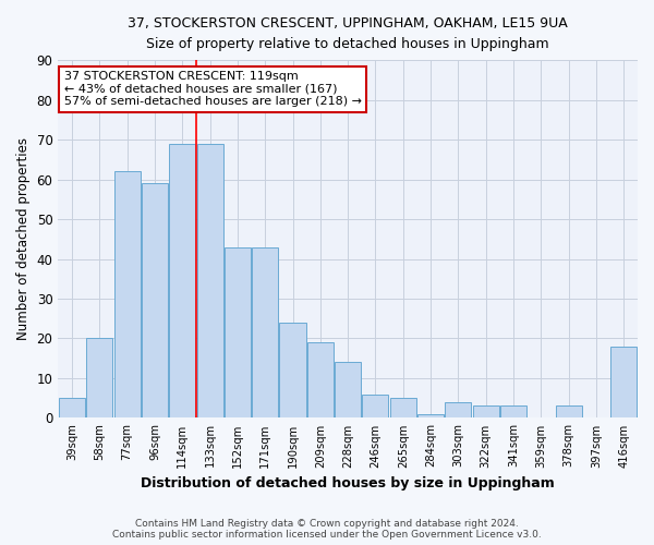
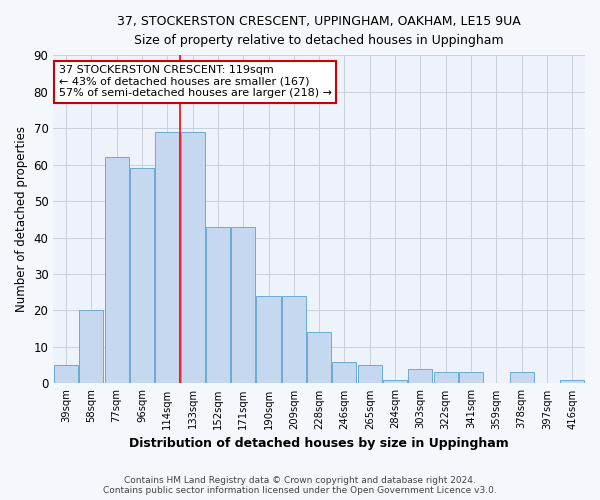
209sqm: 19 -> 24
416sqm: 18 -> 1
